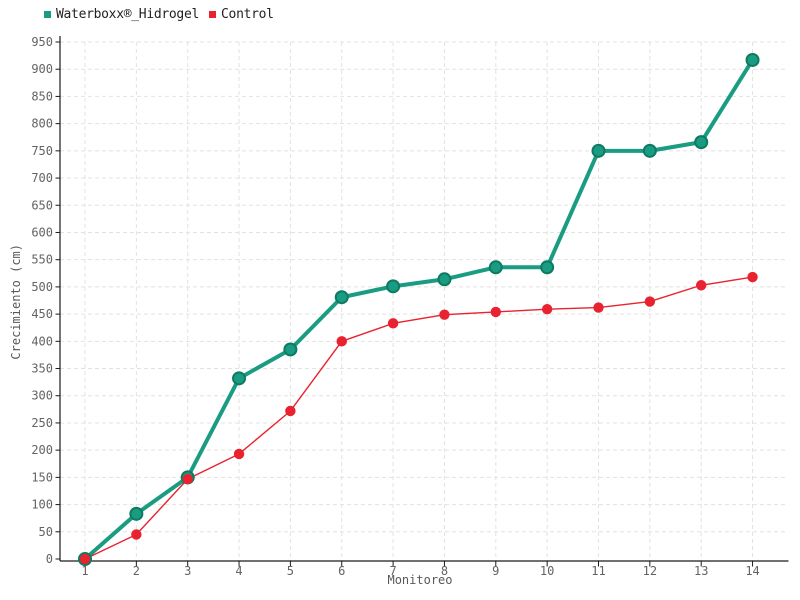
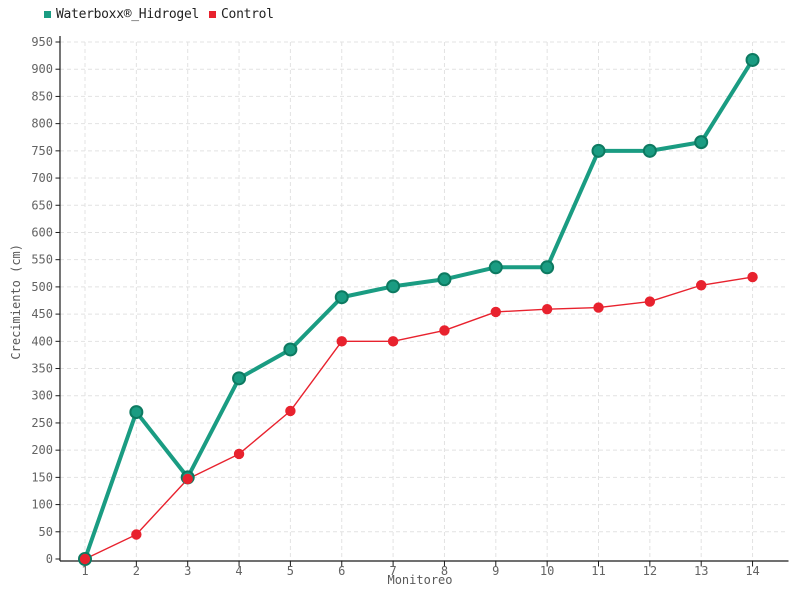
Waterboxx®_Hidrogel/2: 80 -> 270
Control/7: 430 -> 400
Control/8: 450 -> 420
